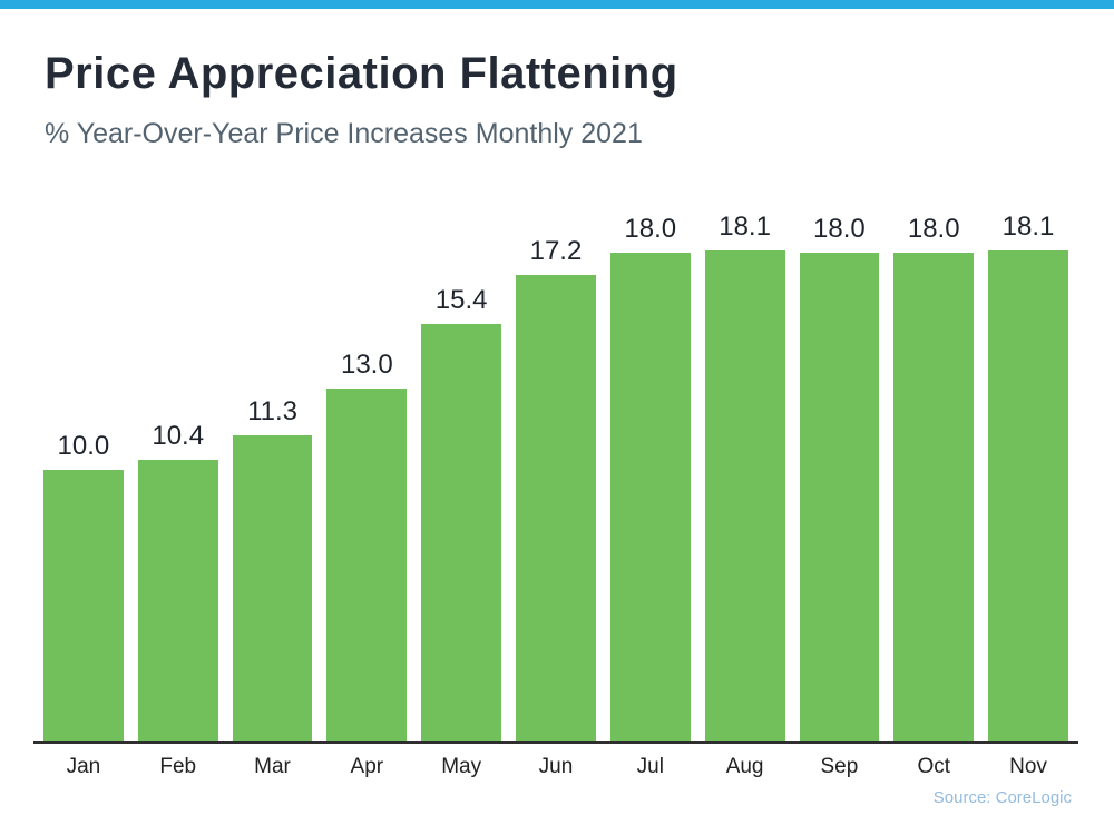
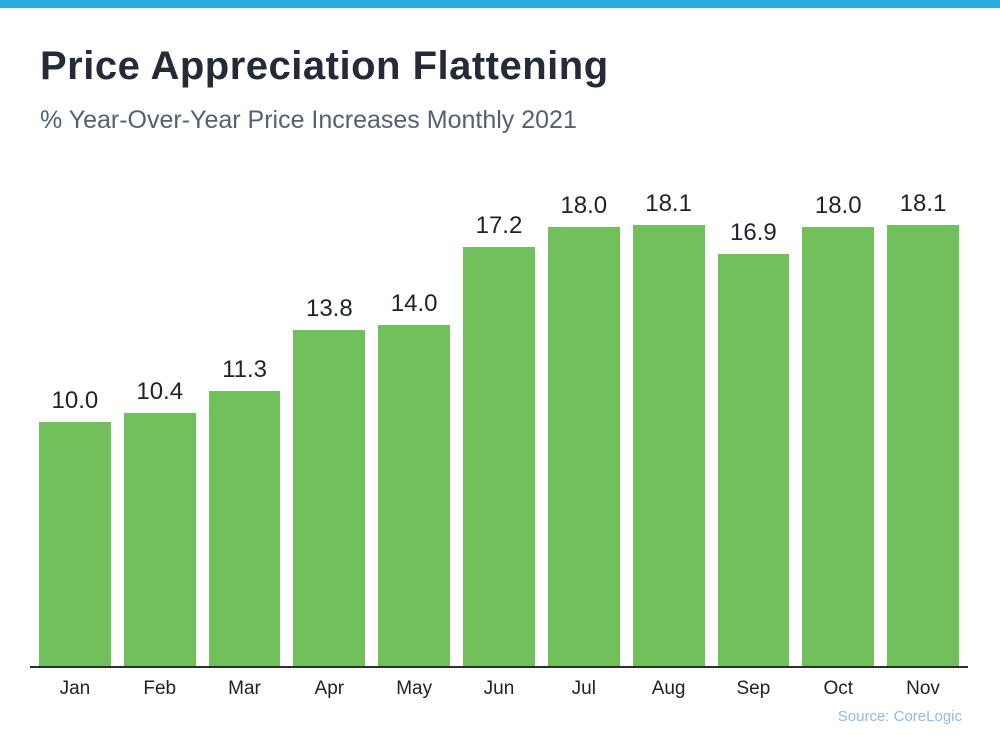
Apr: 13.0 -> 13.8
May: 15.4 -> 14.0
Sep: 18.0 -> 16.9
